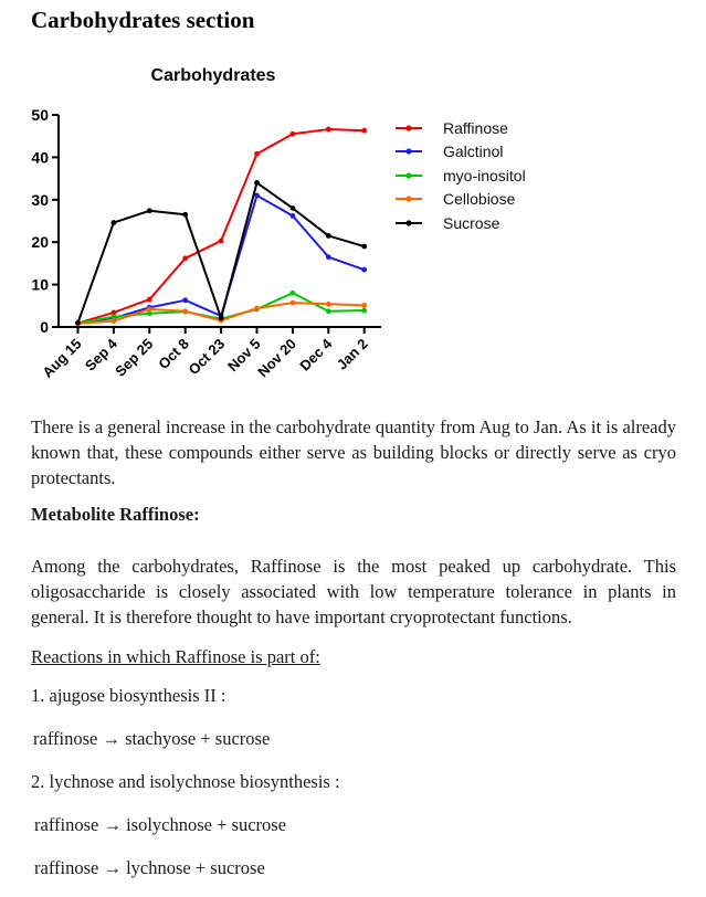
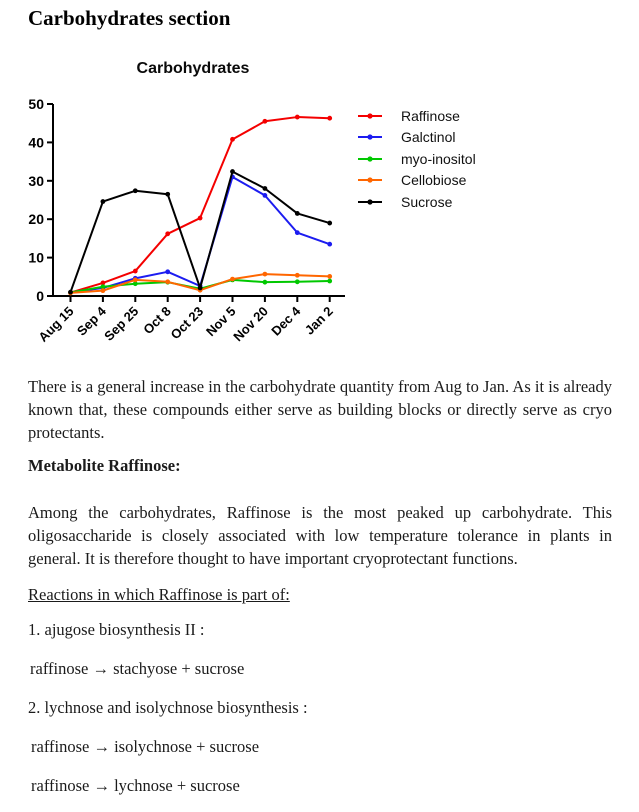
Sucrose/Nov 5: 34 -> 32
myo-inositol/Nov 20: 8 -> 4
